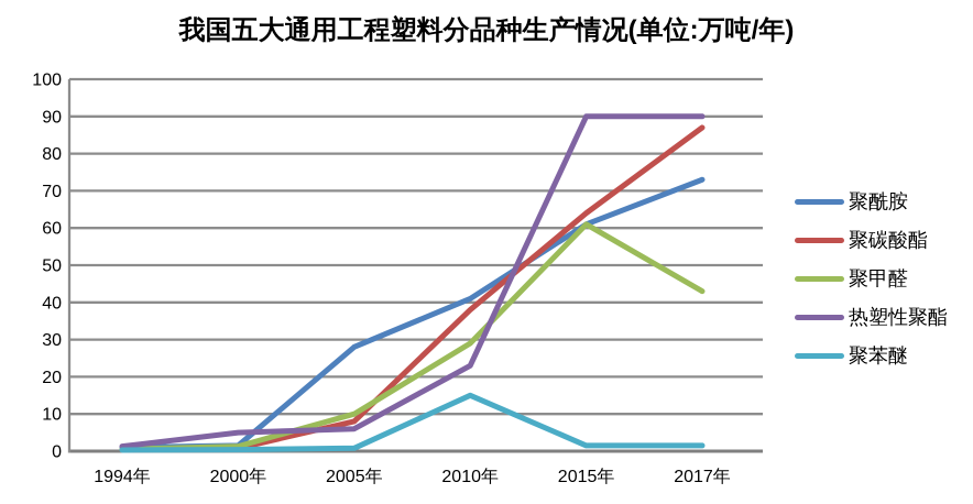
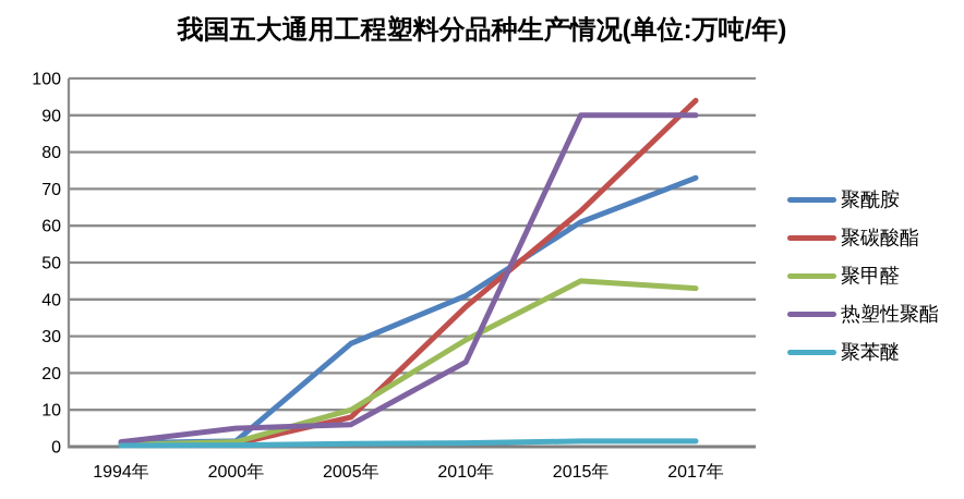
聚苯醚/2010年: 15 -> 1
聚甲醛/2015年: 61 -> 45
聚碳酸酯/2017年: 87 -> 94
